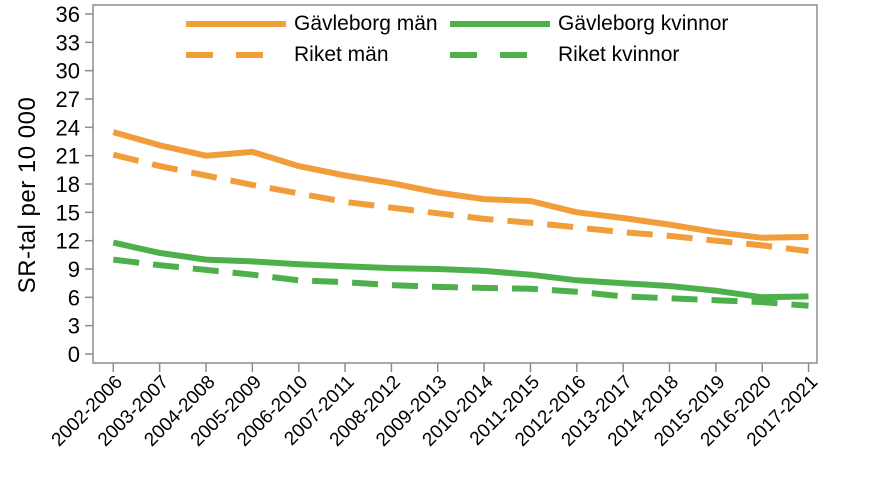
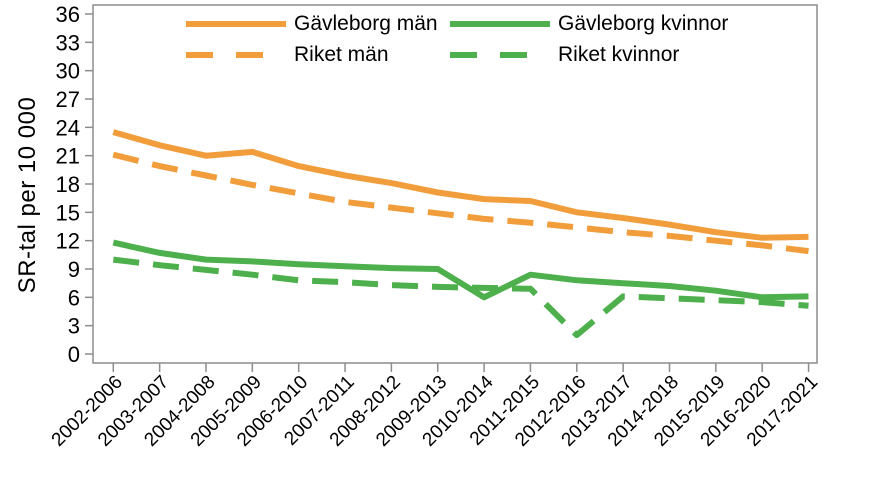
Gävleborg kvinnor/2010-2014: 9 -> 6
Riket kvinnor/2012-2016: 7 -> 2
